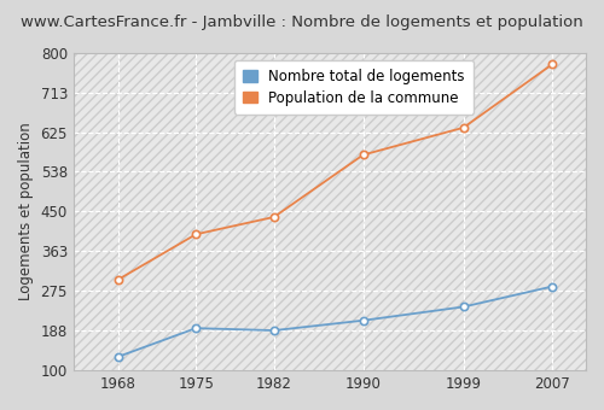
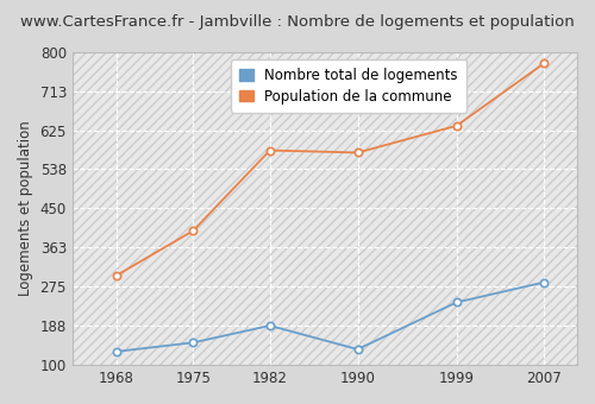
Nombre total de logements/1975: 193 -> 150
Population de la commune/1982: 438 -> 580
Nombre total de logements/1990: 210 -> 135
